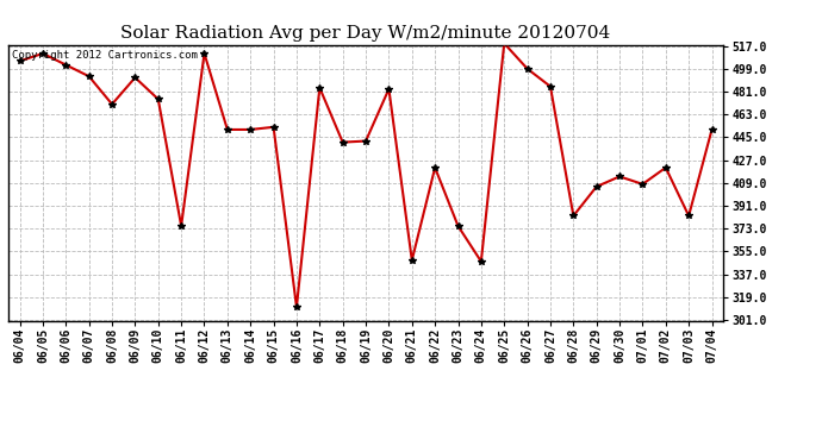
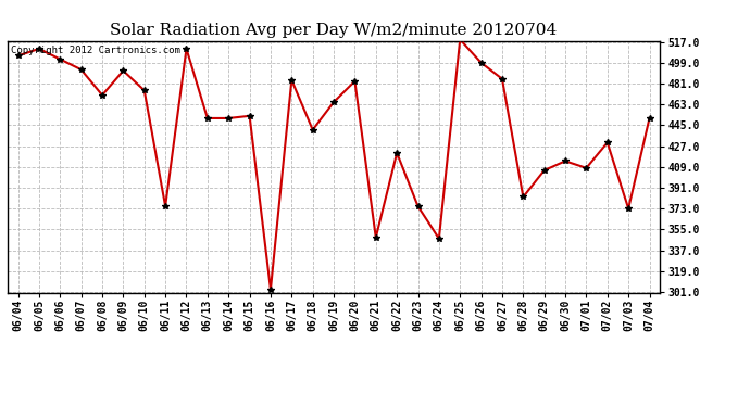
06/16: 311 -> 303
06/19: 442 -> 465
07/02: 421 -> 430
07/03: 383 -> 373
